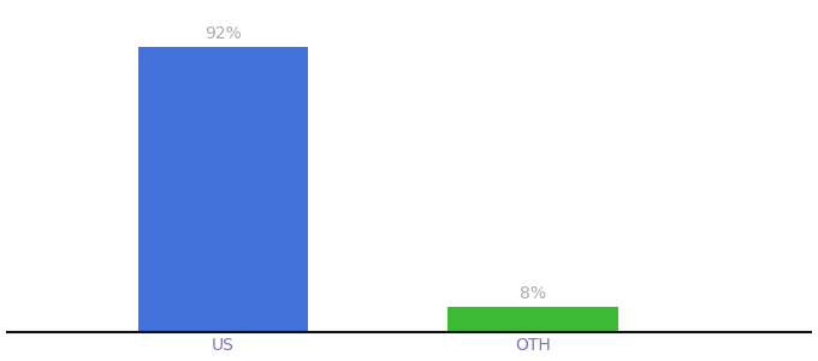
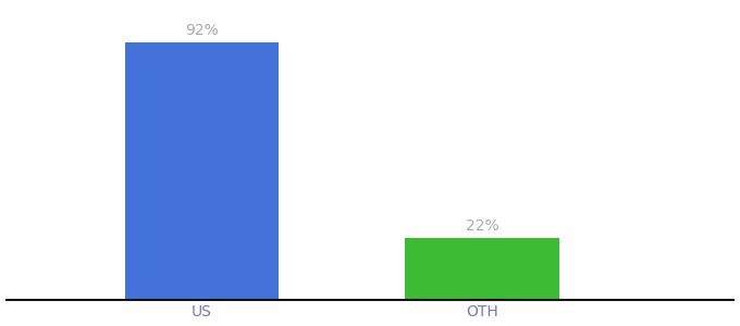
OTH: 8% -> 22%
